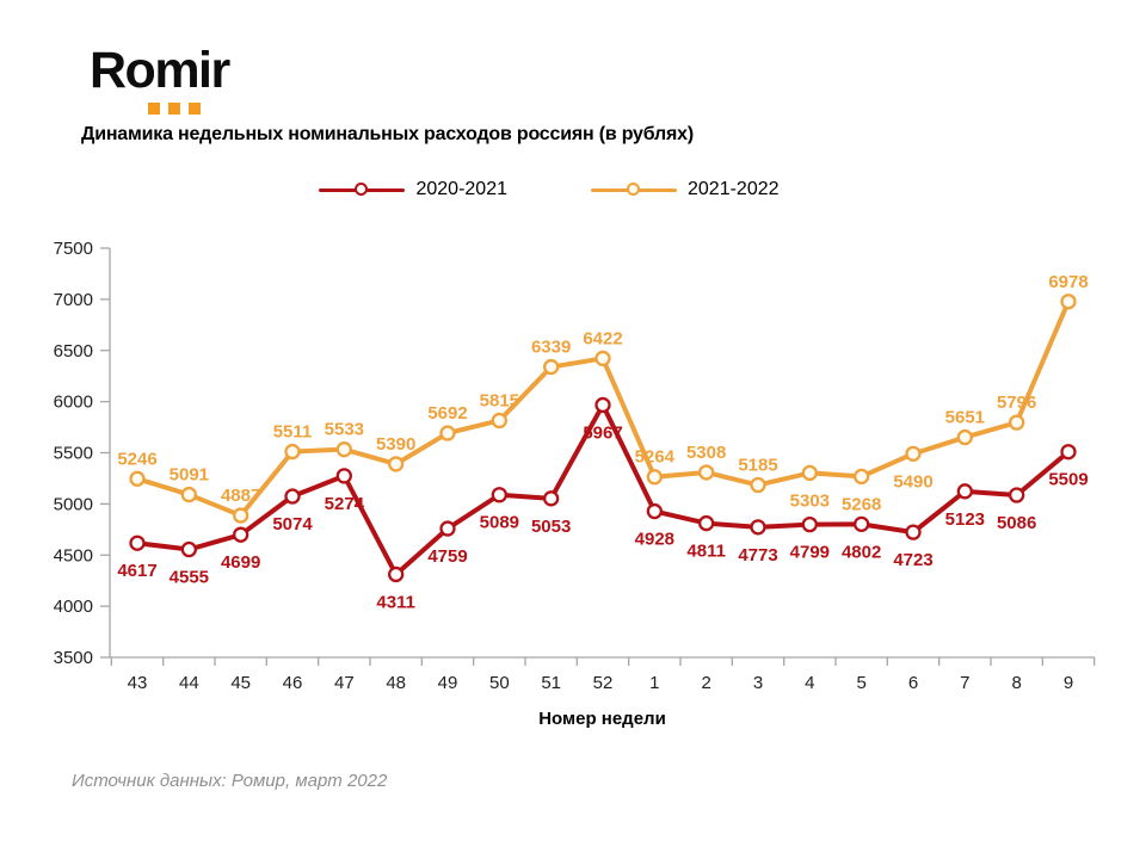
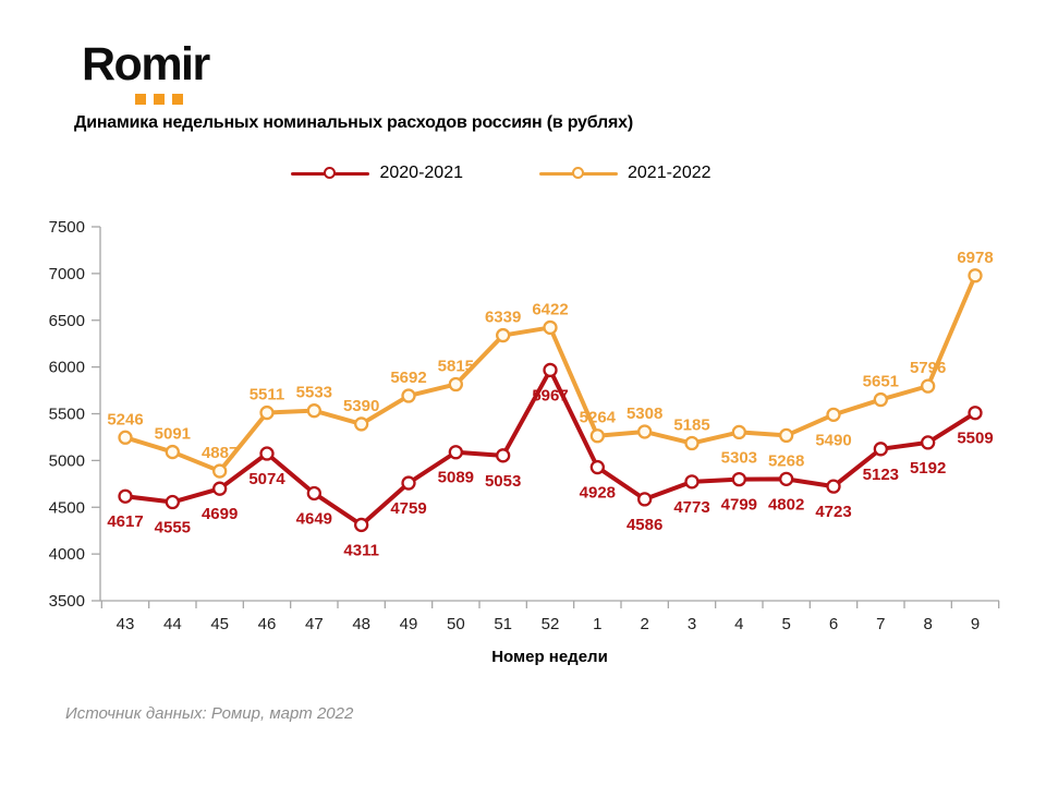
2020-2021/47: 5274 -> 4649
2020-2021/2: 4811 -> 4586
2020-2021/8: 5086 -> 5192
